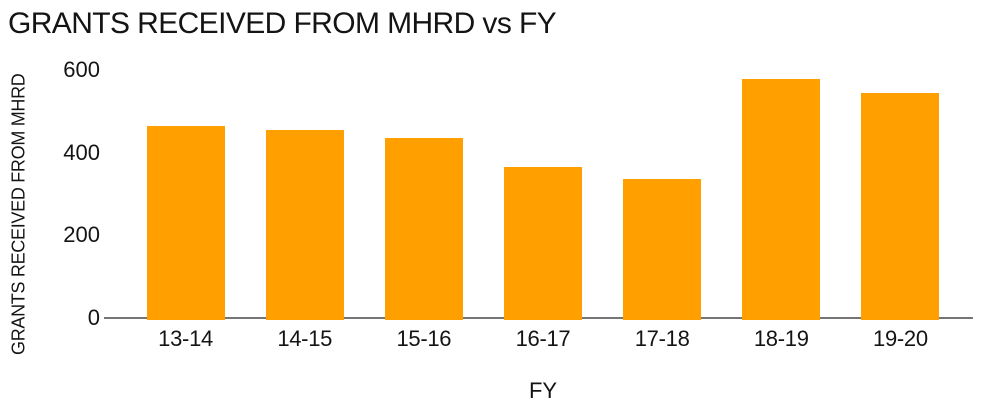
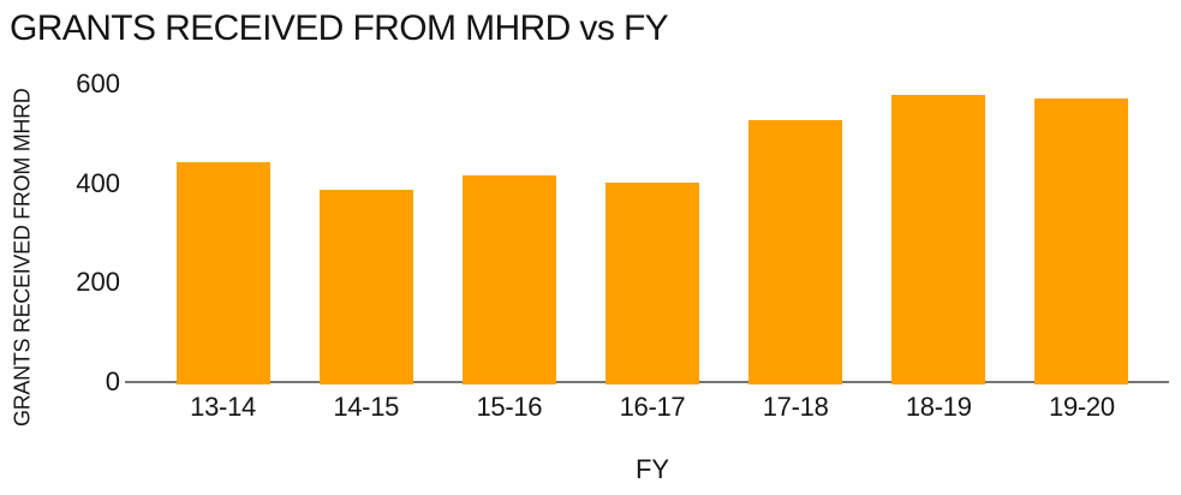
13-14: 470 -> 450
14-15: 460 -> 390
15-16: 440 -> 420
16-17: 370 -> 410
17-18: 340 -> 530
19-20: 550 -> 580
